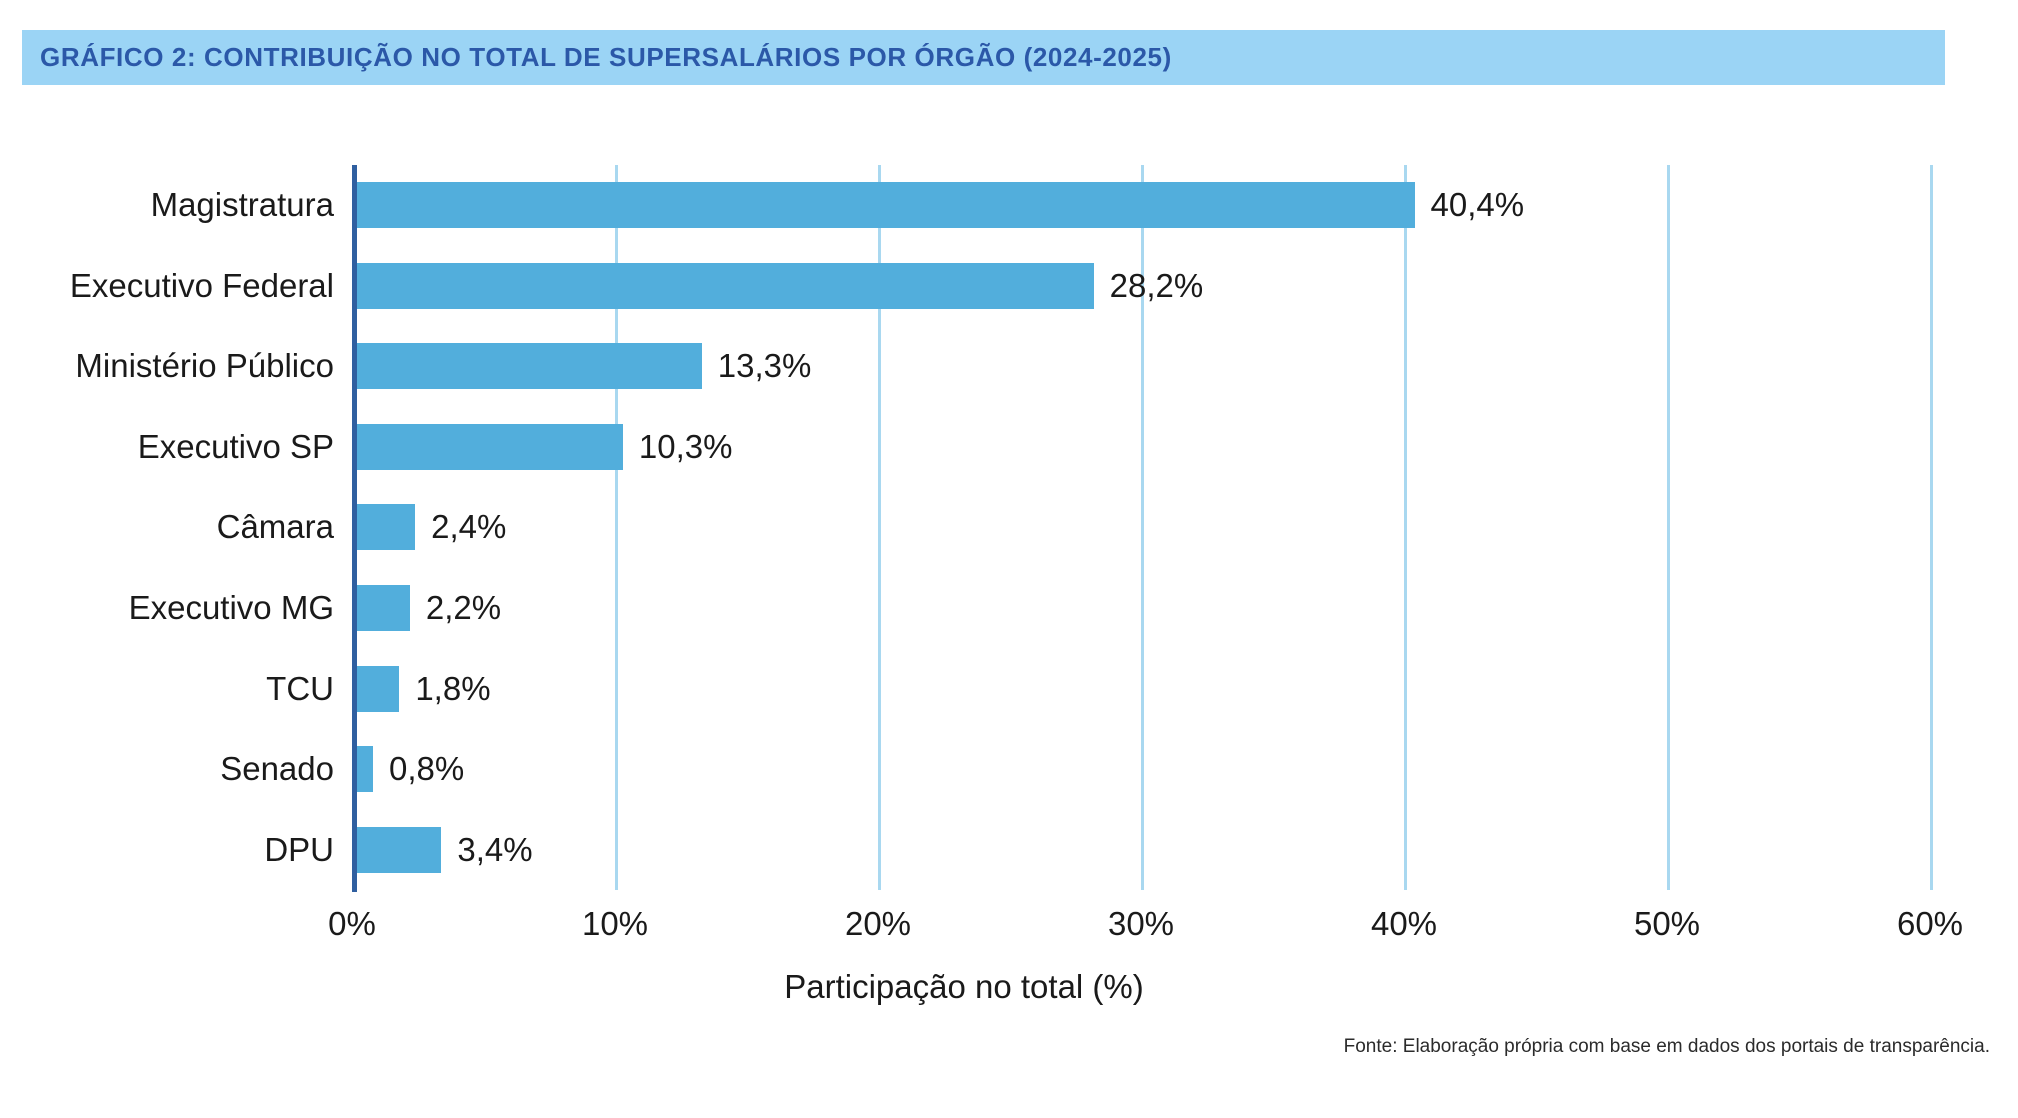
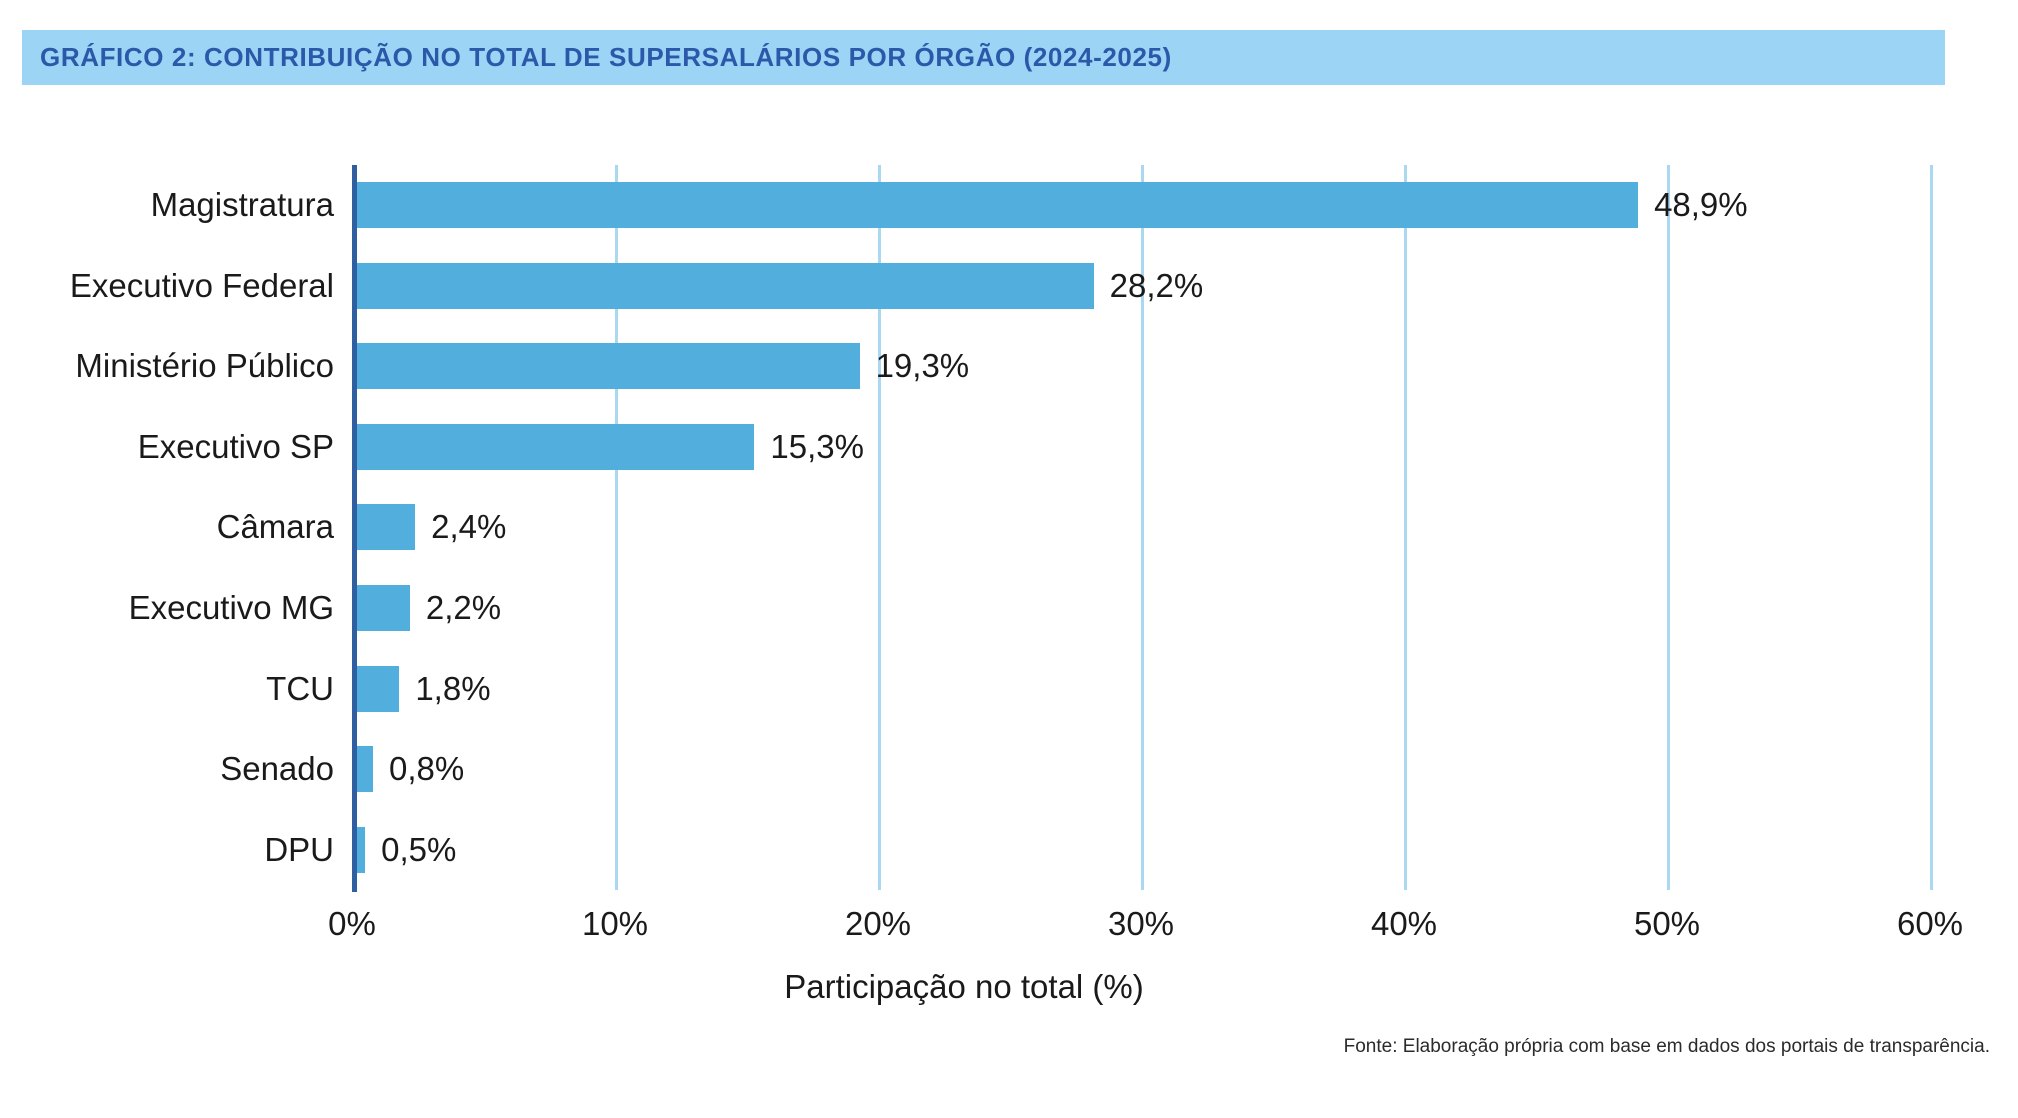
Magistratura: 40,4% -> 48,9%
Ministério Público: 13,3% -> 19,3%
Executivo SP: 10,3% -> 15,3%
DPU: 3,4% -> 0,5%
